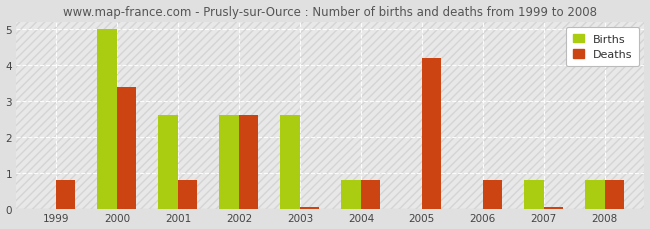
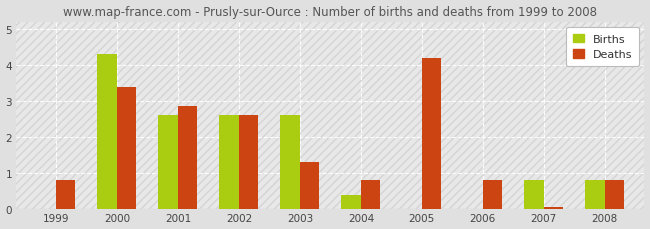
Births/2000: 5.0 -> 4.3
Deaths/2001: 0.80 -> 2.85
Deaths/2003: 0.05 -> 1.30
Births/2004: 0.8 -> 0.4
